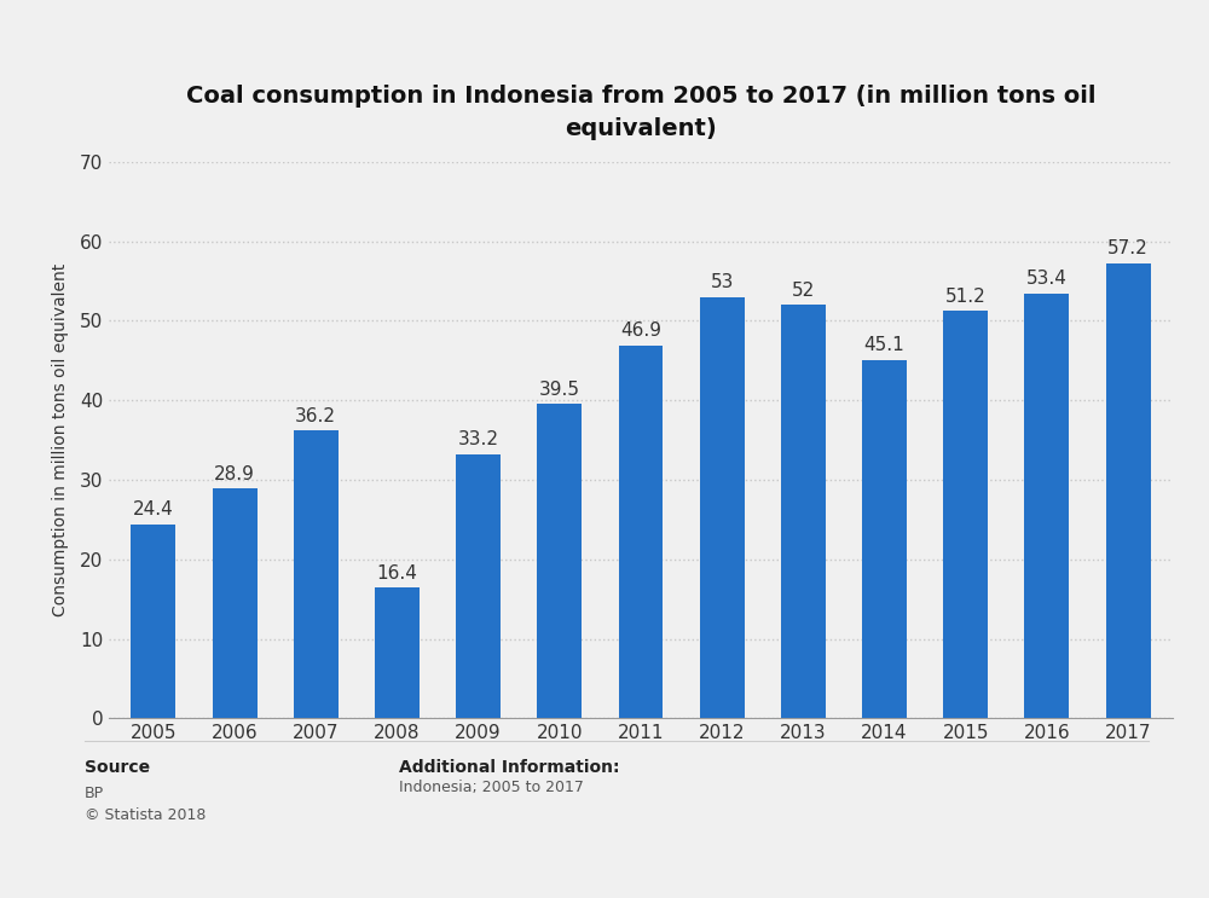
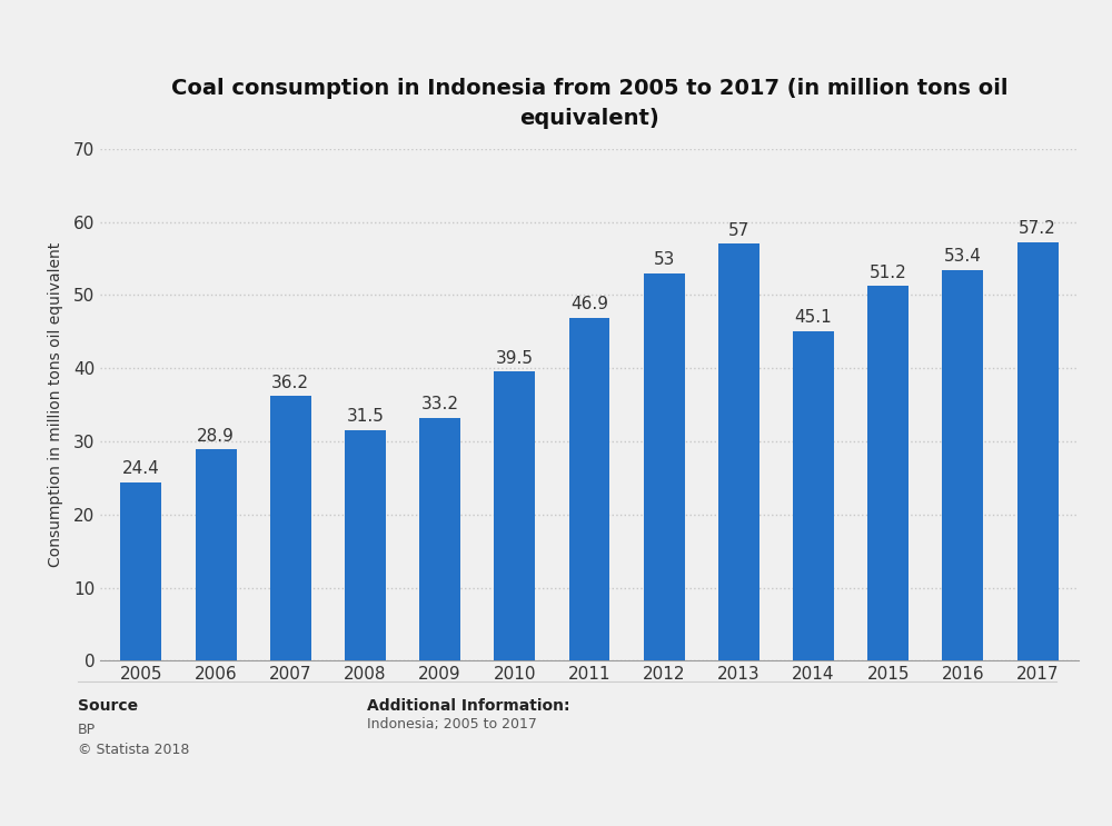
2008: 16.4 -> 31.5
2013: 52 -> 57
